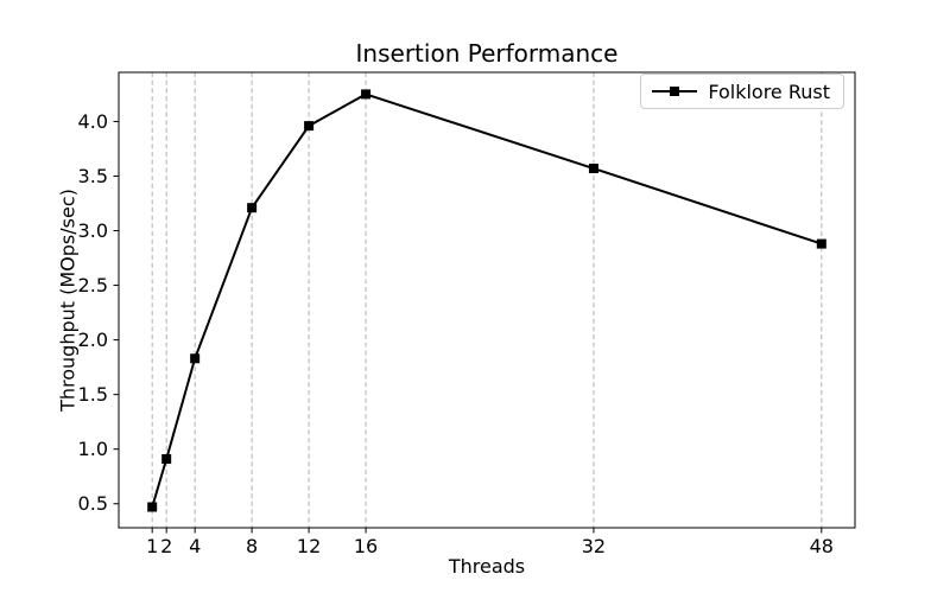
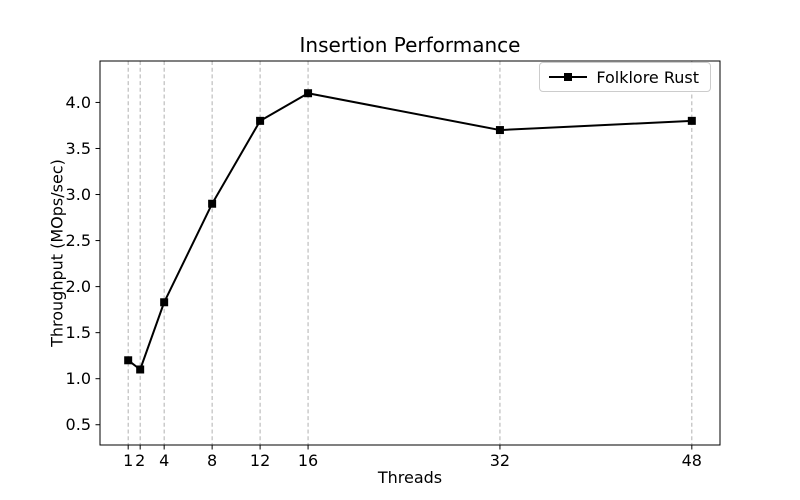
1: 0.5 -> 1.2
2: 0.9 -> 1.1
8: 3.2 -> 2.9
12: 4.0 -> 3.8
16: 4.2 -> 4.1
32: 3.6 -> 3.7
48: 2.9 -> 3.8
